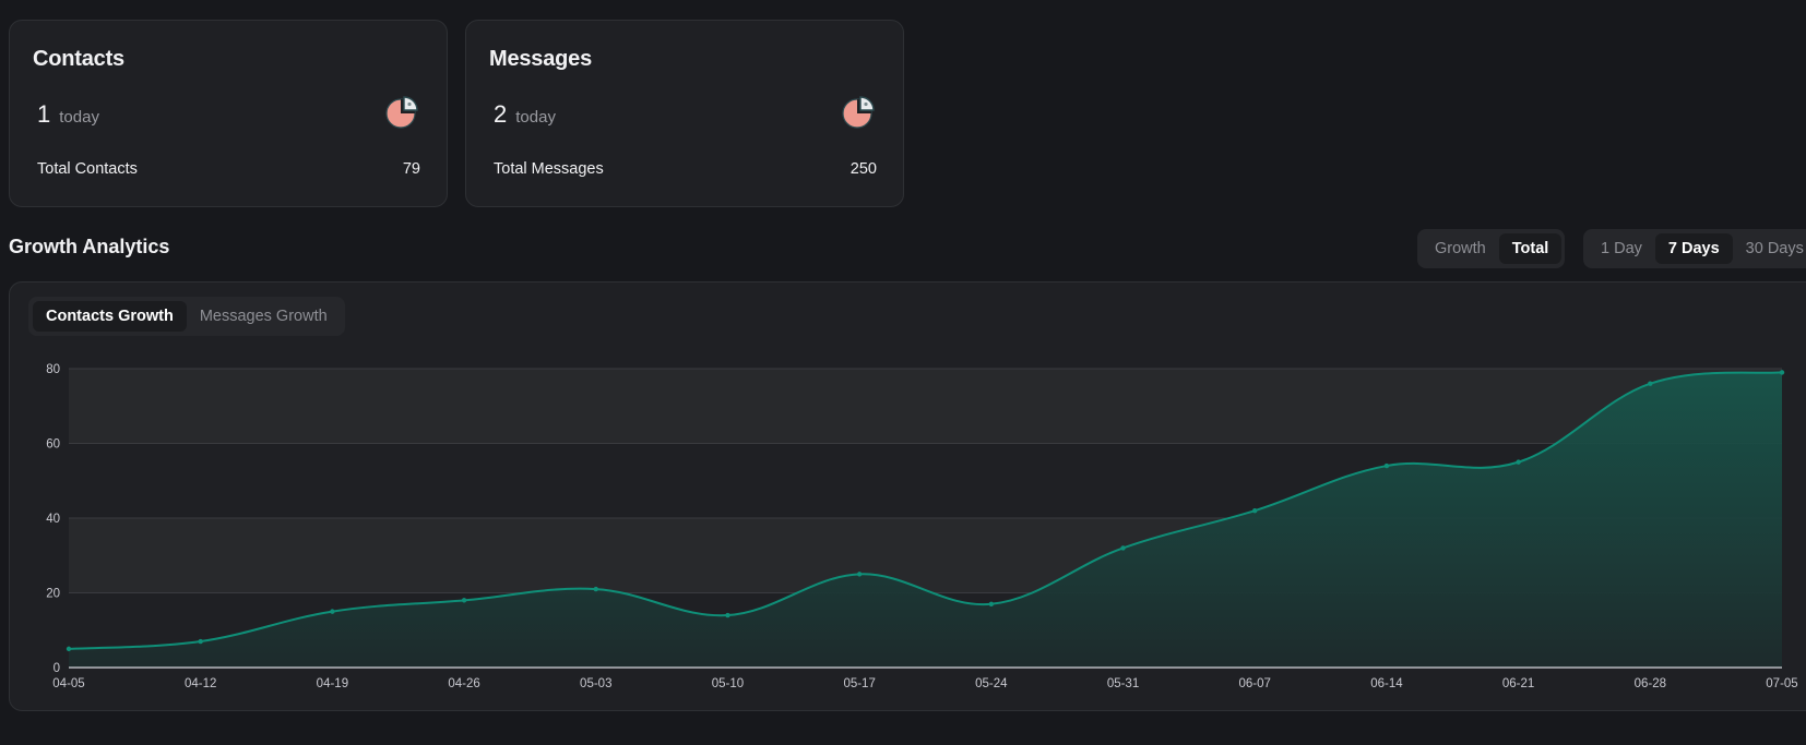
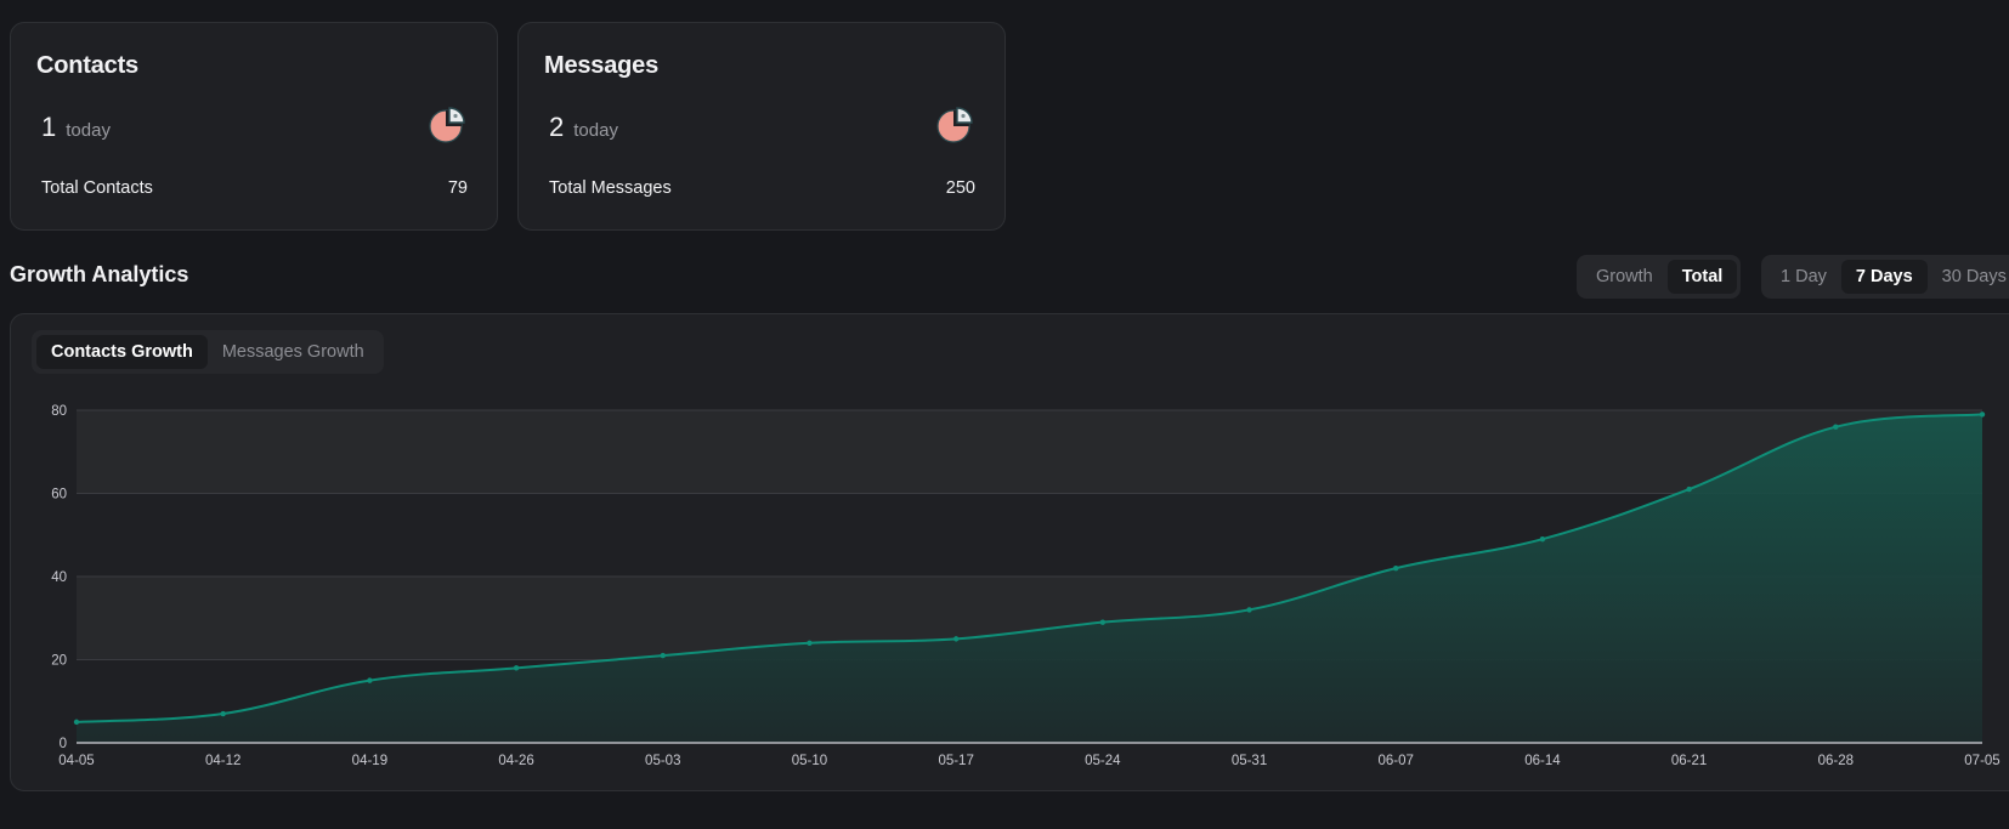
05-10: 14 -> 24
05-24: 17 -> 29
06-14: 54 -> 49
06-21: 55 -> 61
